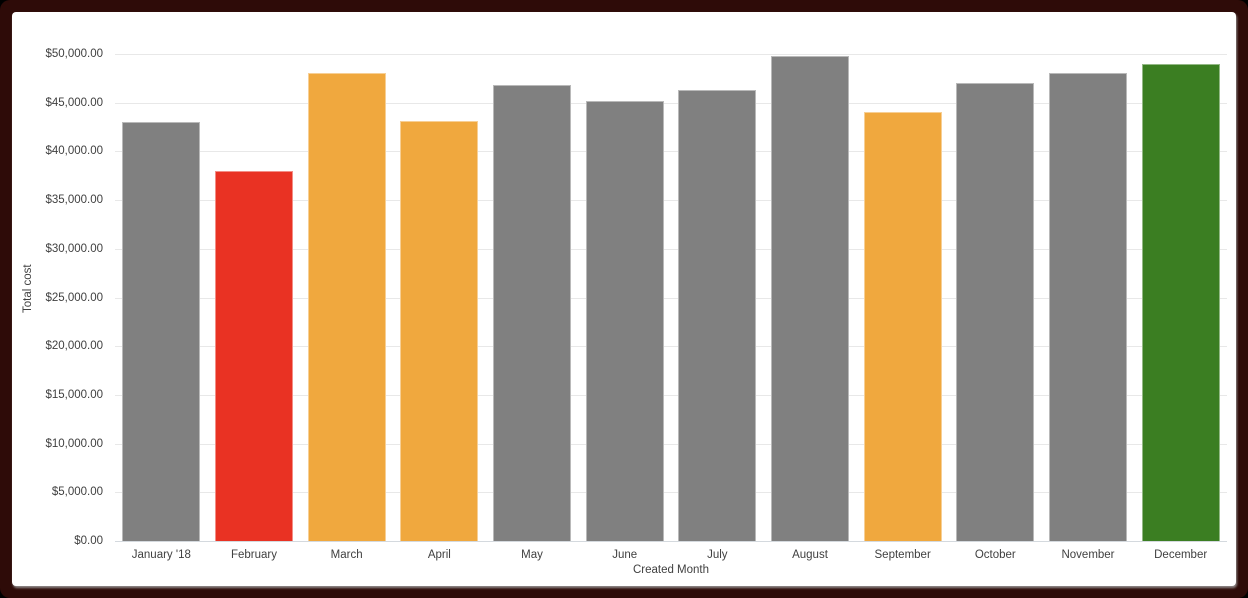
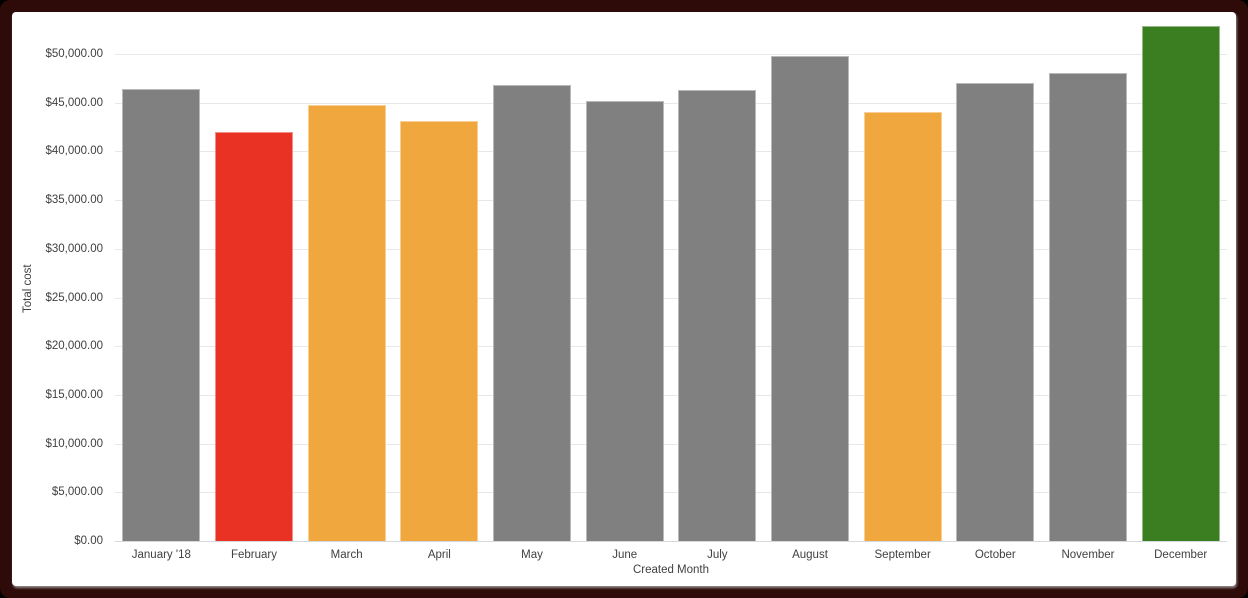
January '18: $43000 -> $46000
February: $38000 -> $42000
March: $48000 -> $45000
December: $49000 -> $53000
